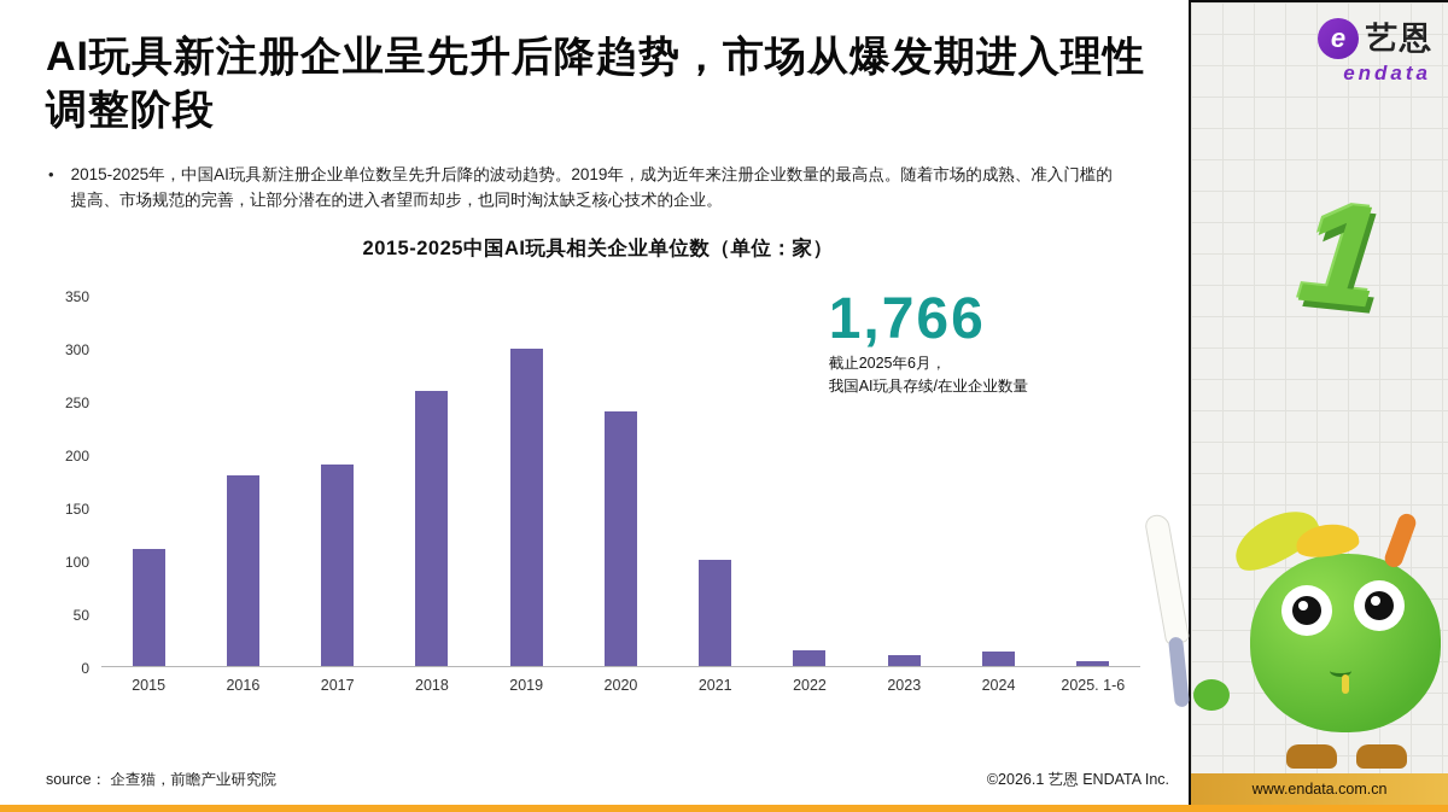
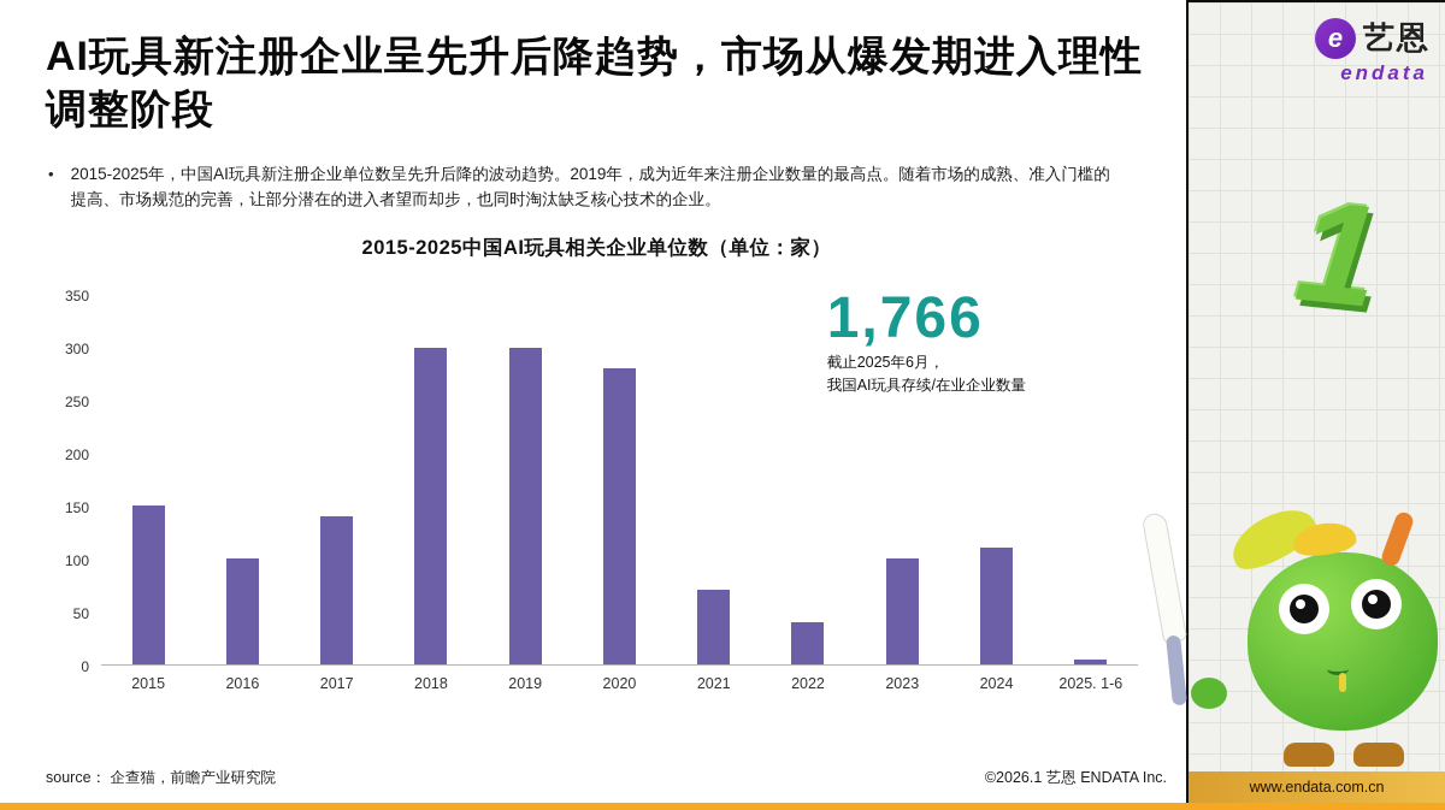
2015: 110 -> 150
2016: 180 -> 100
2017: 190 -> 140
2018: 260 -> 300
2020: 240 -> 280
2021: 100 -> 70
2022: 20 -> 40
2023: 10 -> 100
2024: 10 -> 110
